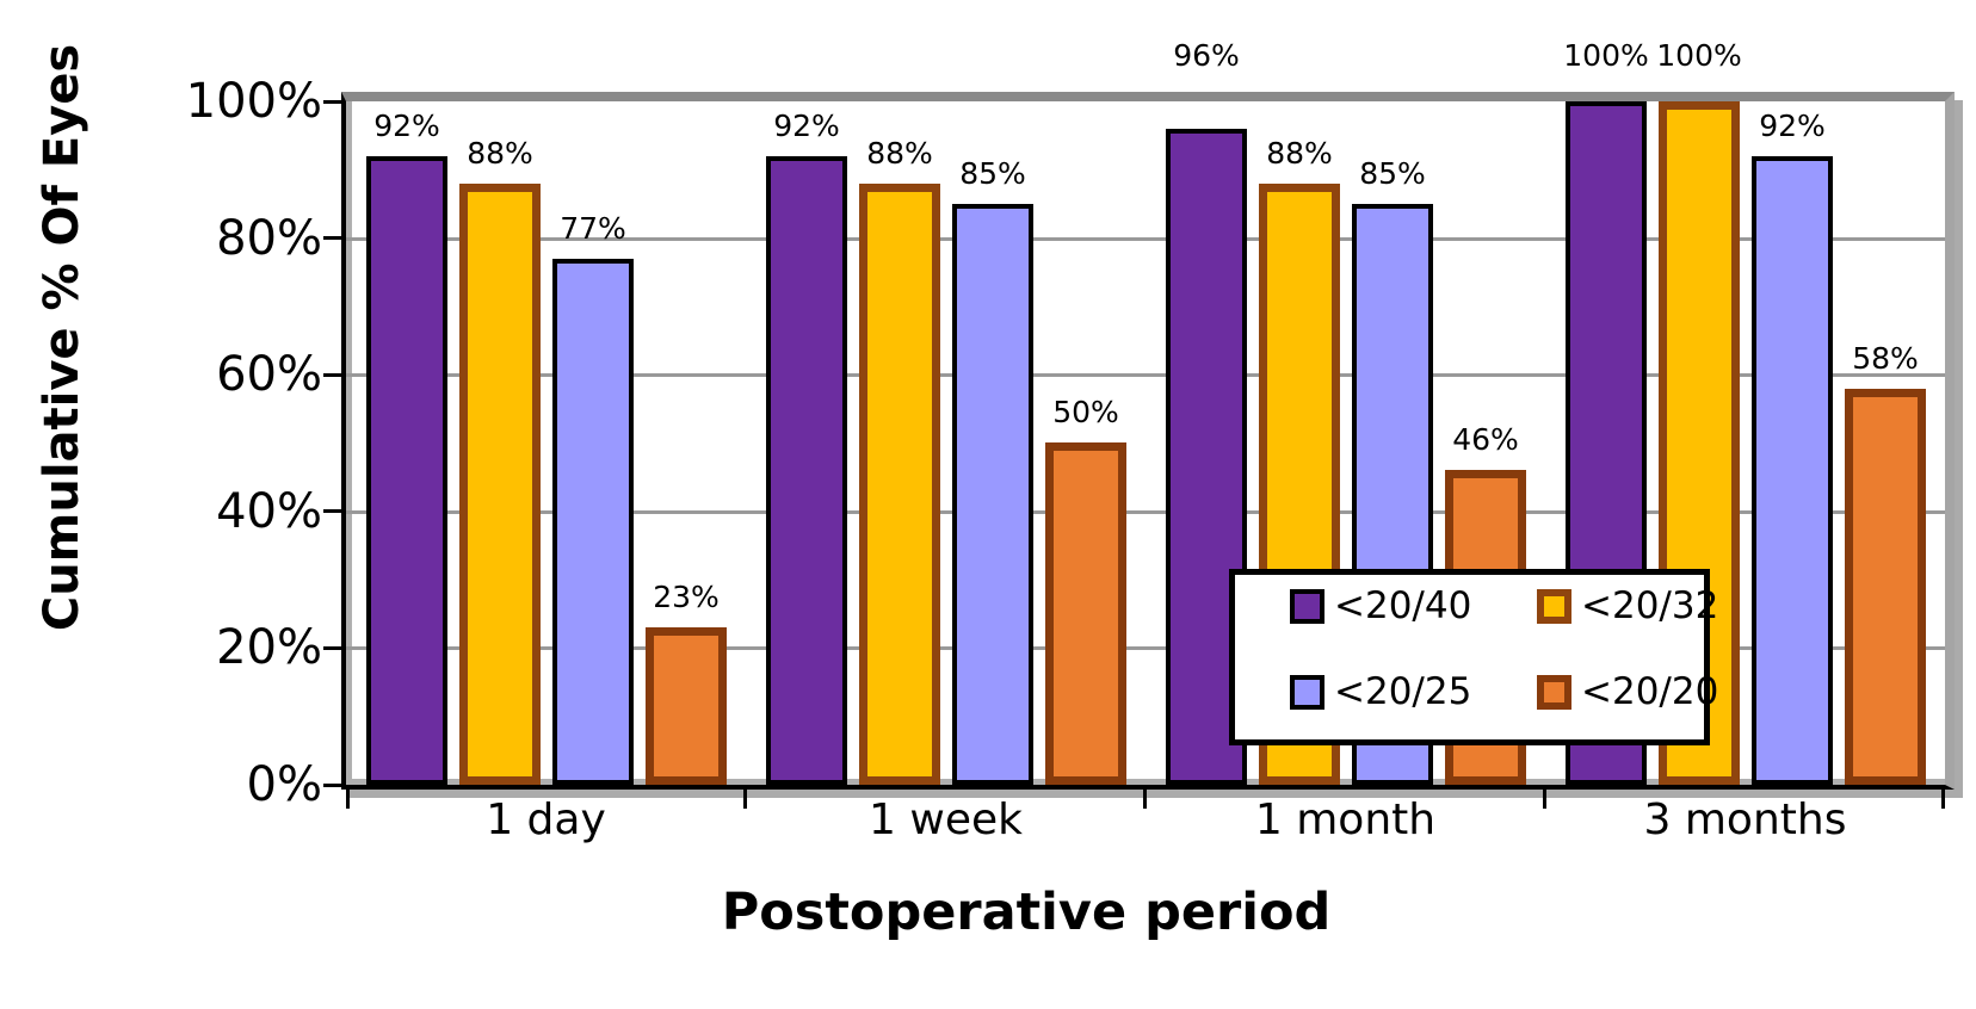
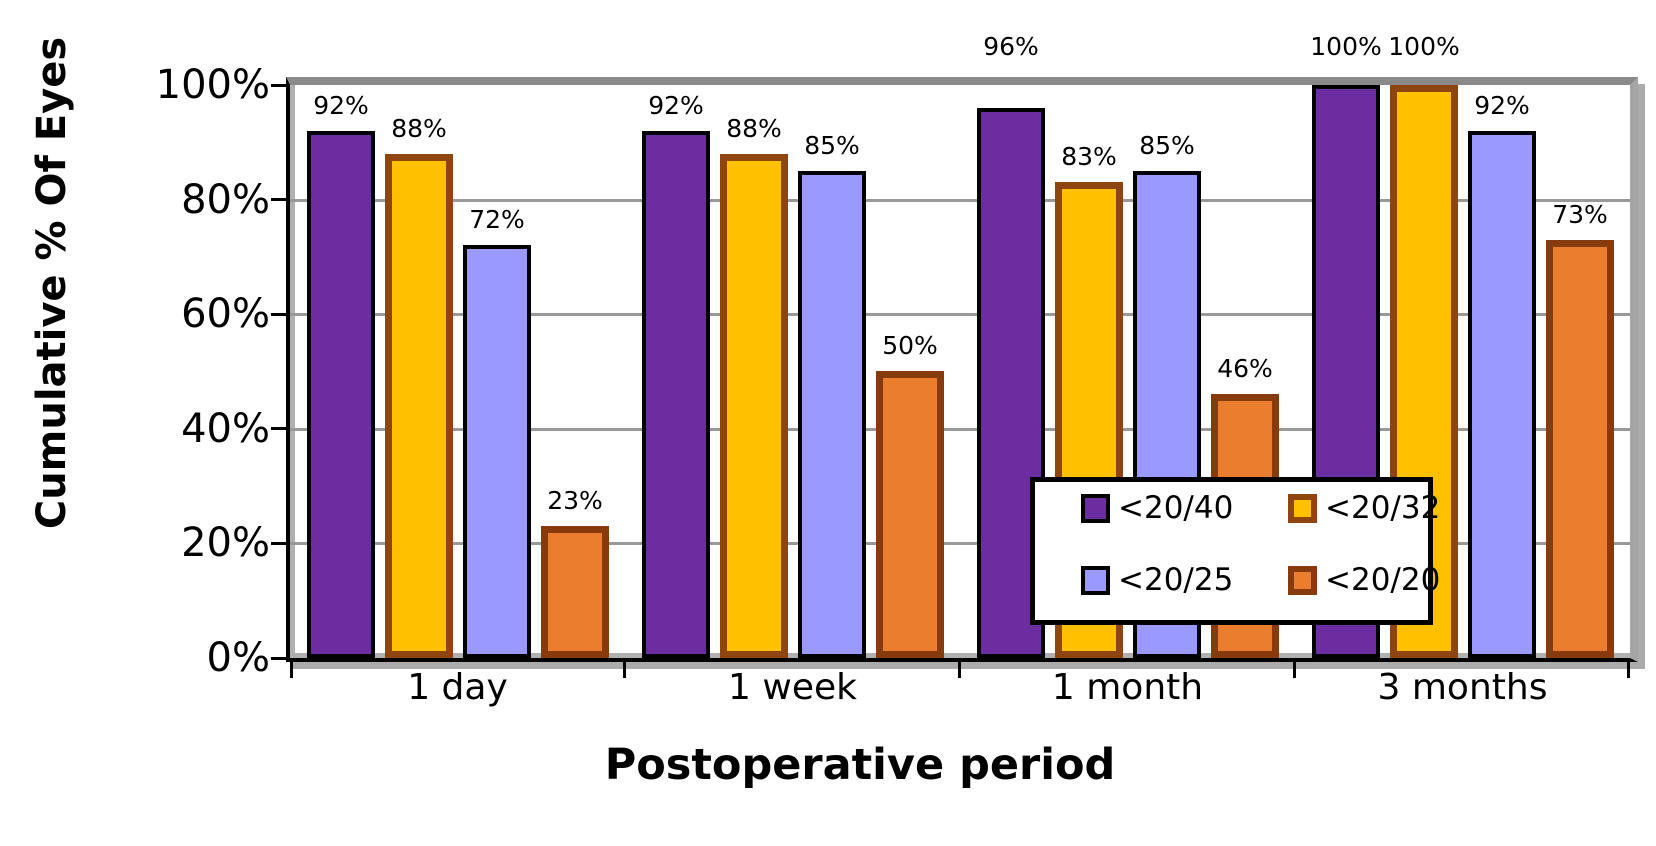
<20/25/1 day: 77% -> 72%
<20/32/1 month: 88% -> 83%
<20/20/3 months: 58% -> 73%
